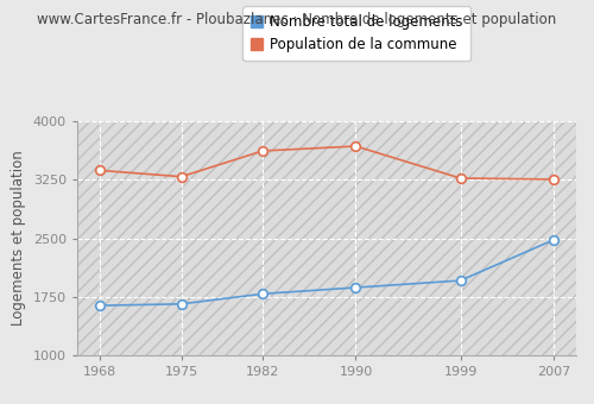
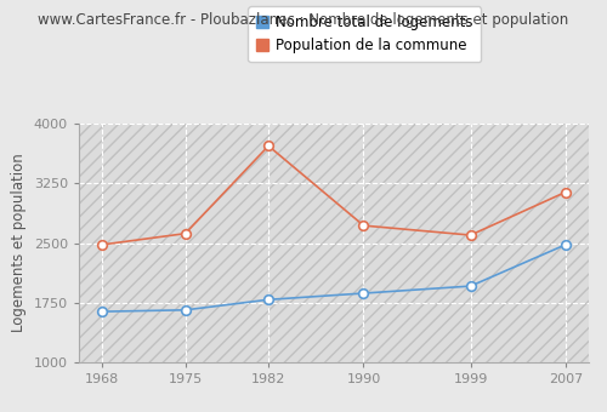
Population de la commune/1968: 3370 -> 2480
Population de la commune/1975: 3290 -> 2620
Population de la commune/1982: 3620 -> 3720
Population de la commune/1990: 3680 -> 2720
Population de la commune/1999: 3270 -> 2600
Population de la commune/2007: 3260 -> 3140
